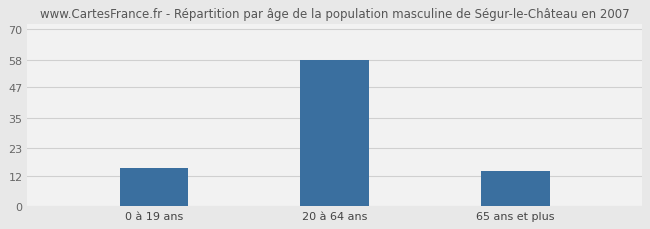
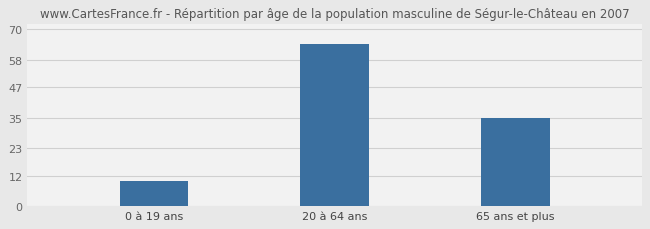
0 à 19 ans: 15 -> 10
20 à 64 ans: 58 -> 64
65 ans et plus: 14 -> 35
